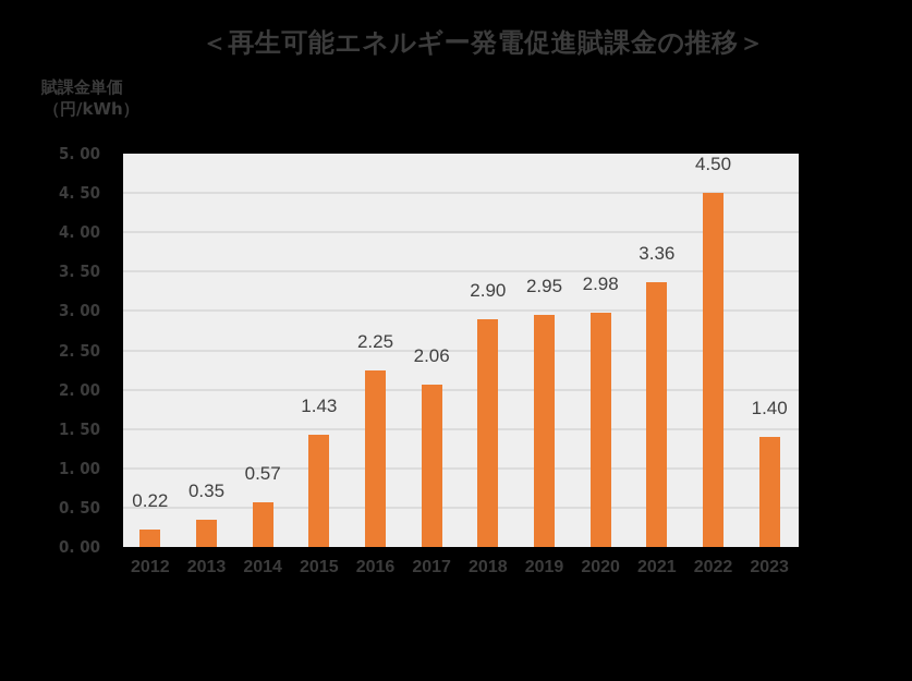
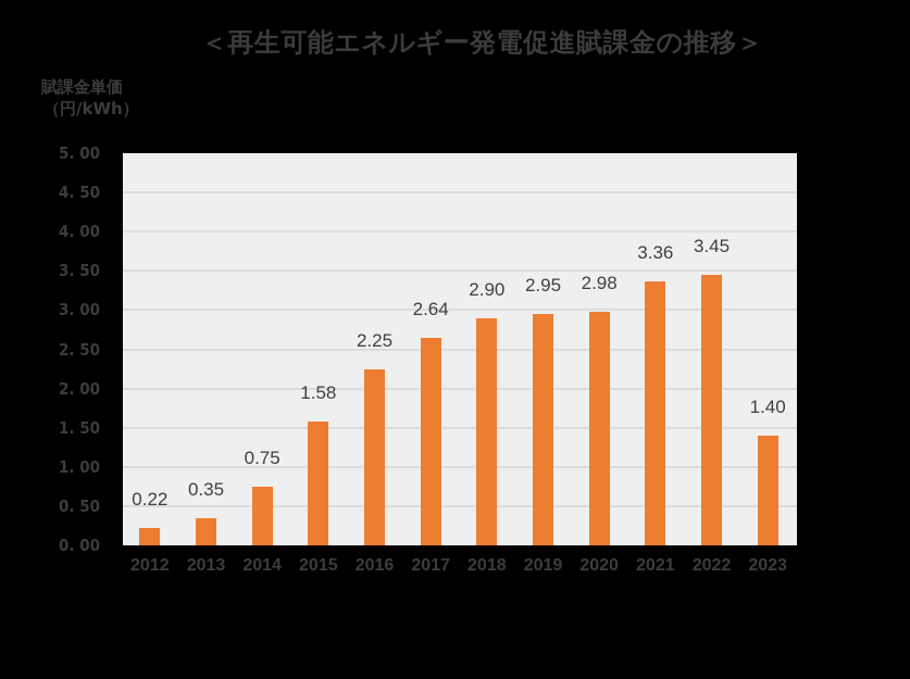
2014: 0.57 -> 0.75
2015: 1.43 -> 1.58
2017: 2.06 -> 2.64
2022: 4.50 -> 3.45
